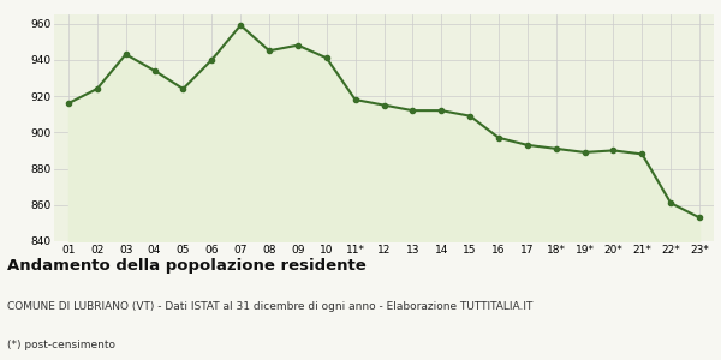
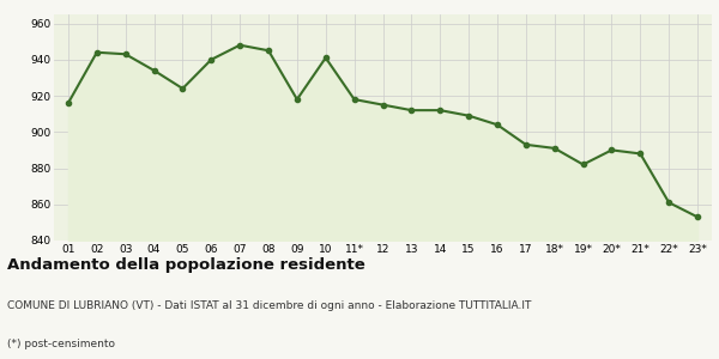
02: 924 -> 944
07: 959 -> 948
09: 948 -> 918
16: 897 -> 904
19*: 889 -> 882
